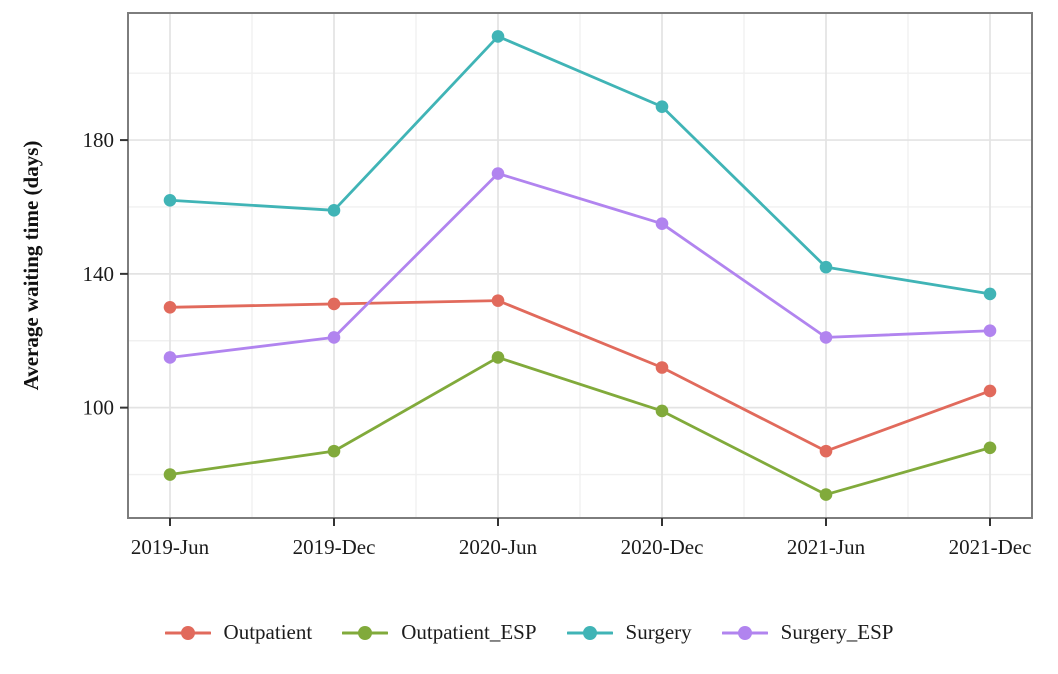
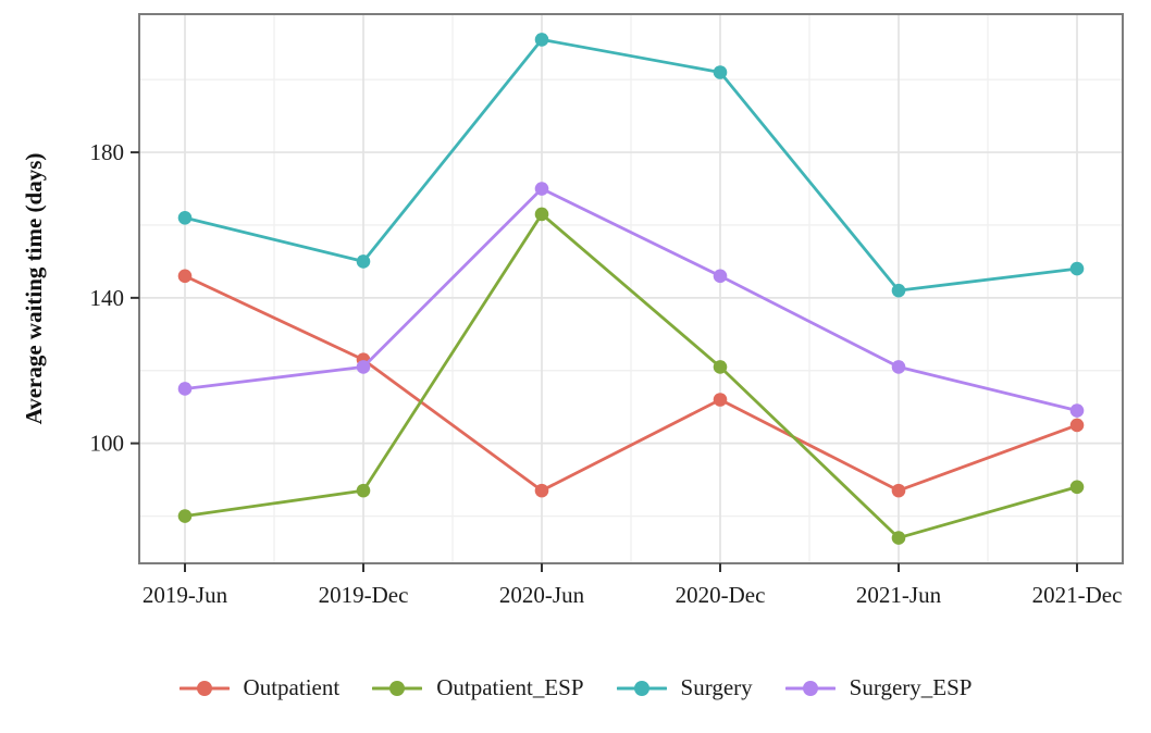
Outpatient/2019-Jun: 130 -> 146
Outpatient/2019-Dec: 131 -> 123
Surgery/2019-Dec: 159 -> 150
Outpatient/2020-Jun: 132 -> 87
Outpatient_ESP/2020-Jun: 115 -> 163
Outpatient_ESP/2020-Dec: 99 -> 121
Surgery/2020-Dec: 190 -> 202
Surgery_ESP/2020-Dec: 155 -> 146
Surgery/2021-Dec: 134 -> 148
Surgery_ESP/2021-Dec: 123 -> 109
